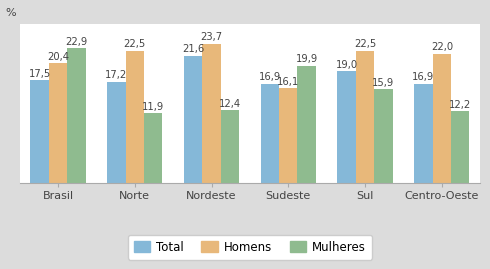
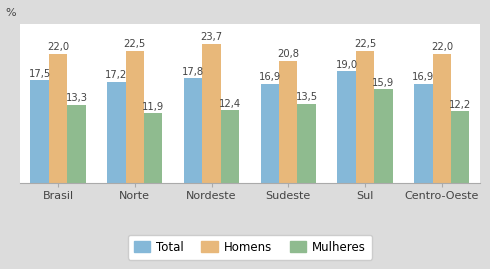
Homens/Brasil: 20,4 -> 22,0
Mulheres/Brasil: 22,9 -> 13,3
Total/Nordeste: 21,6 -> 17,8
Homens/Sudeste: 16,1 -> 20,8
Mulheres/Sudeste: 19,9 -> 13,5
